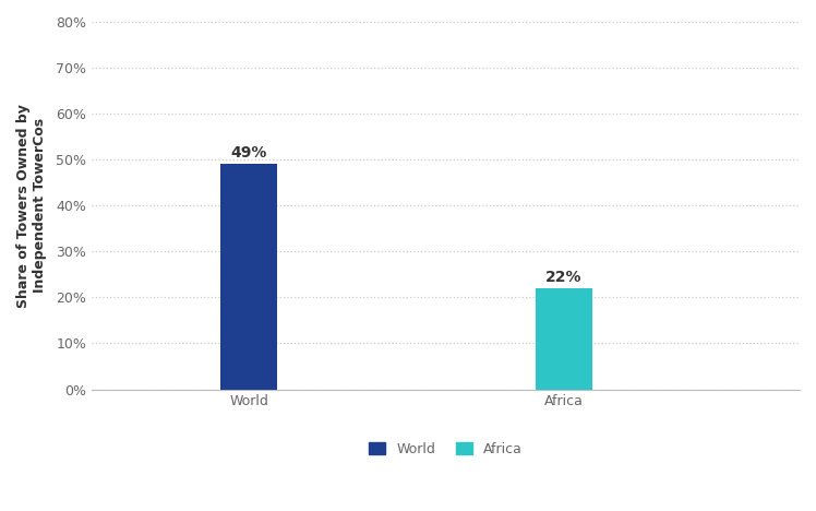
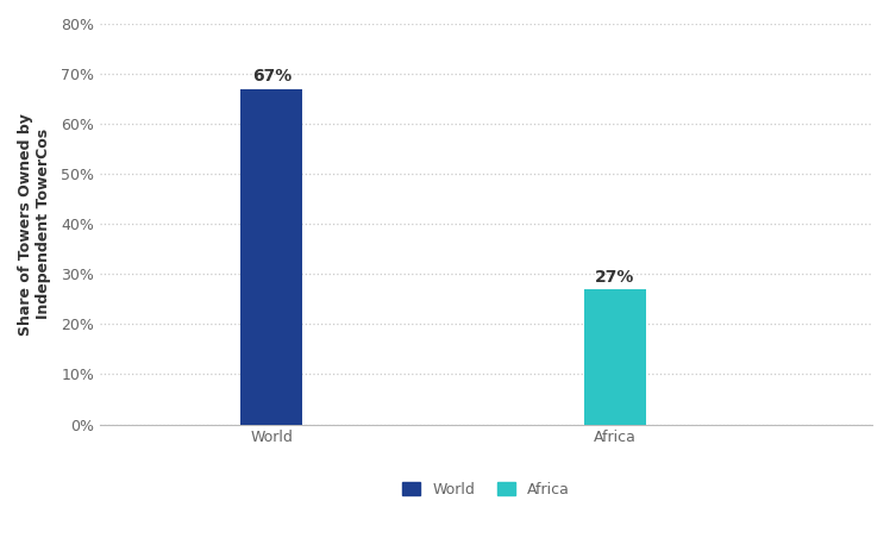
World: 49% -> 67%
Africa: 22% -> 27%
